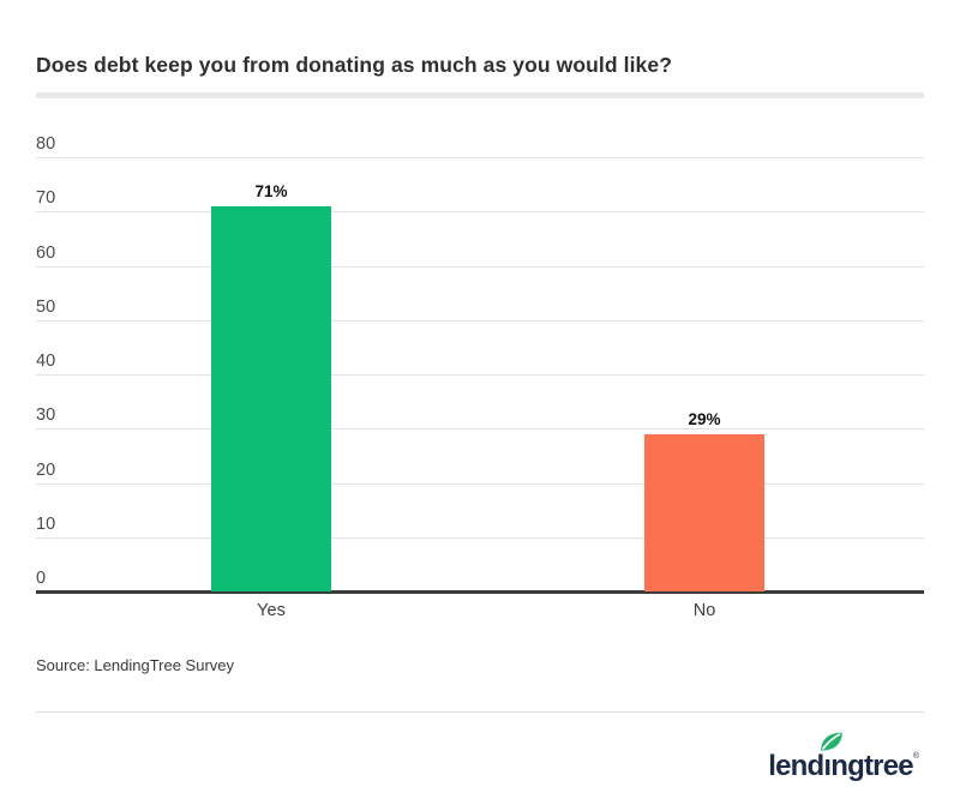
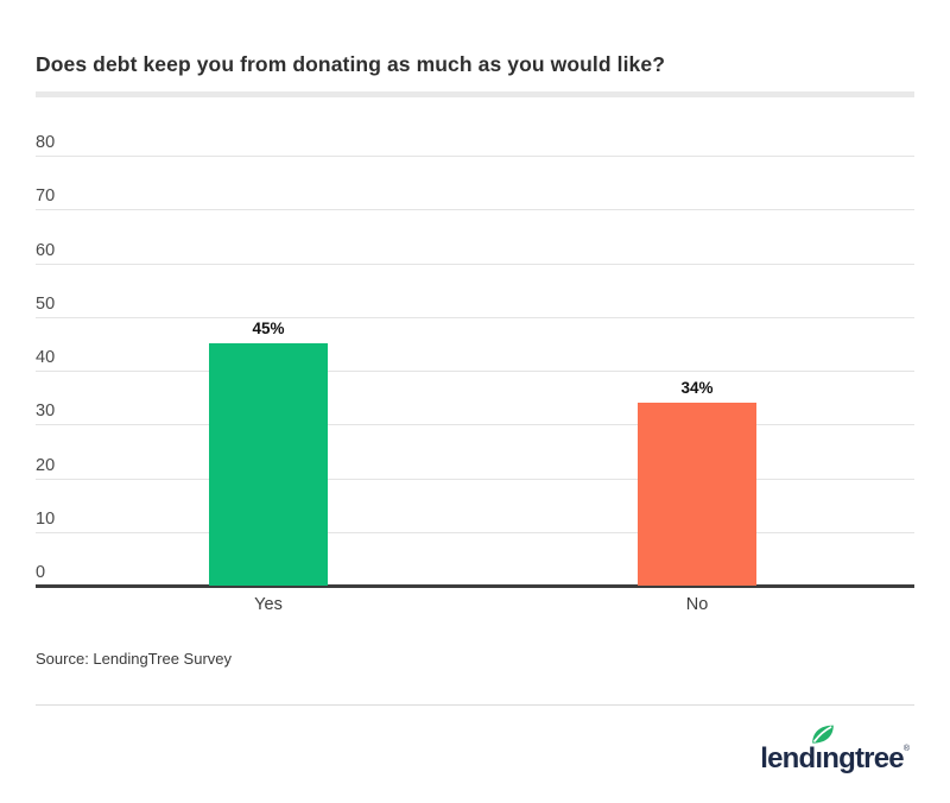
Yes: 71% -> 45%
No: 29% -> 34%
